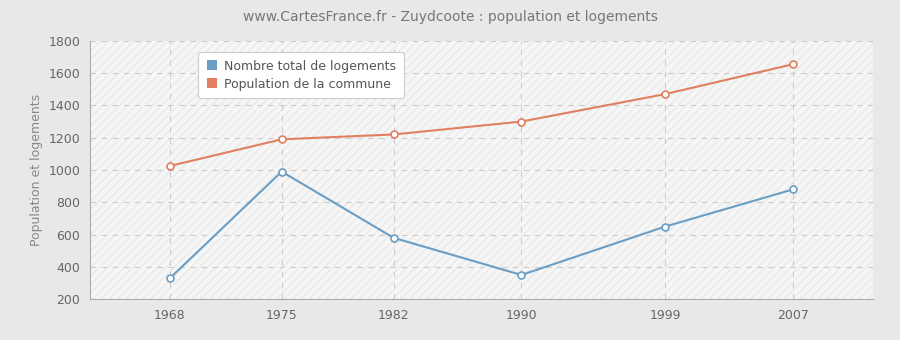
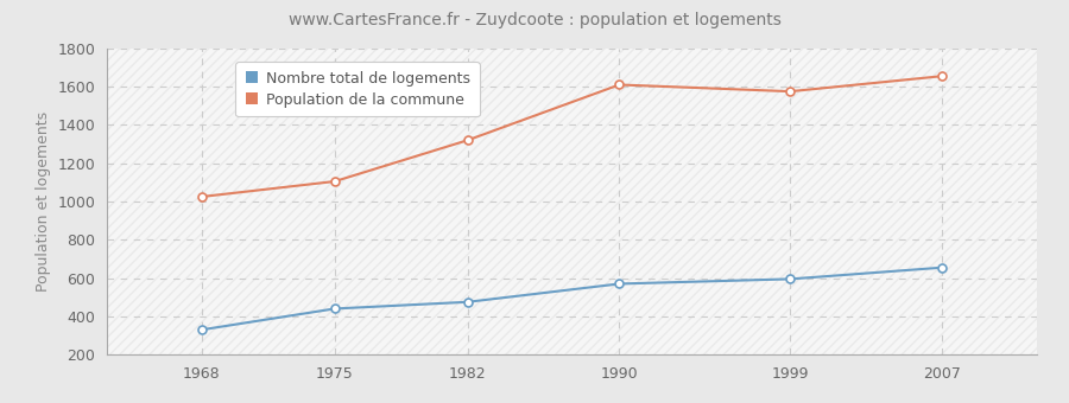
Nombre total de logements/1975: 990 -> 440
Population de la commune/1975: 1190 -> 1100
Nombre total de logements/1982: 580 -> 480
Population de la commune/1982: 1220 -> 1320
Nombre total de logements/1990: 350 -> 570
Population de la commune/1990: 1300 -> 1610
Nombre total de logements/1999: 650 -> 600
Population de la commune/1999: 1470 -> 1580
Nombre total de logements/2007: 880 -> 660
